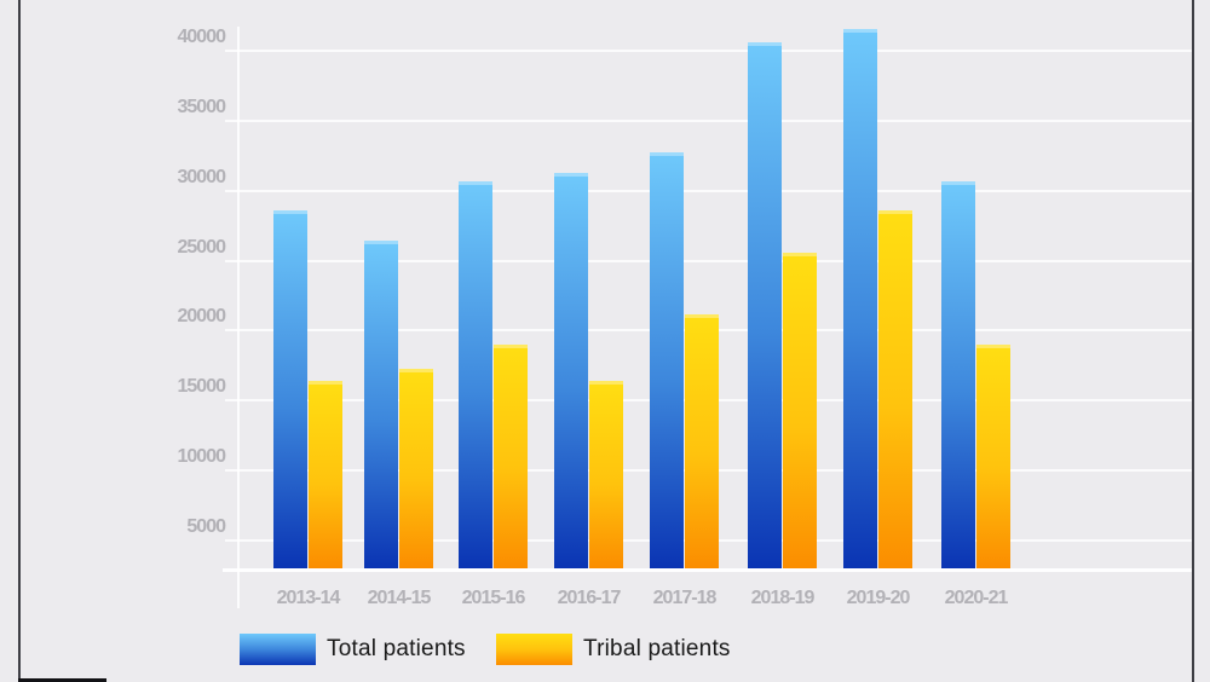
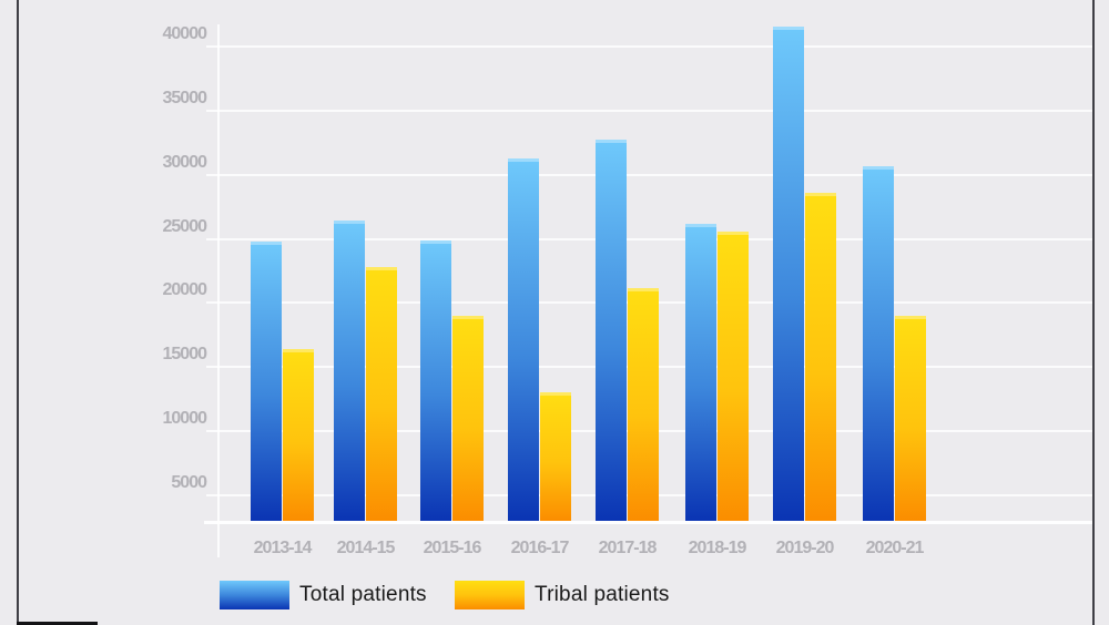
Total patients/2013-14: 28600 -> 24800
Tribal patients/2014-15: 17300 -> 22800
Total patients/2015-16: 30700 -> 24900
Tribal patients/2016-17: 16400 -> 13000
Total patients/2018-19: 40600 -> 26200
